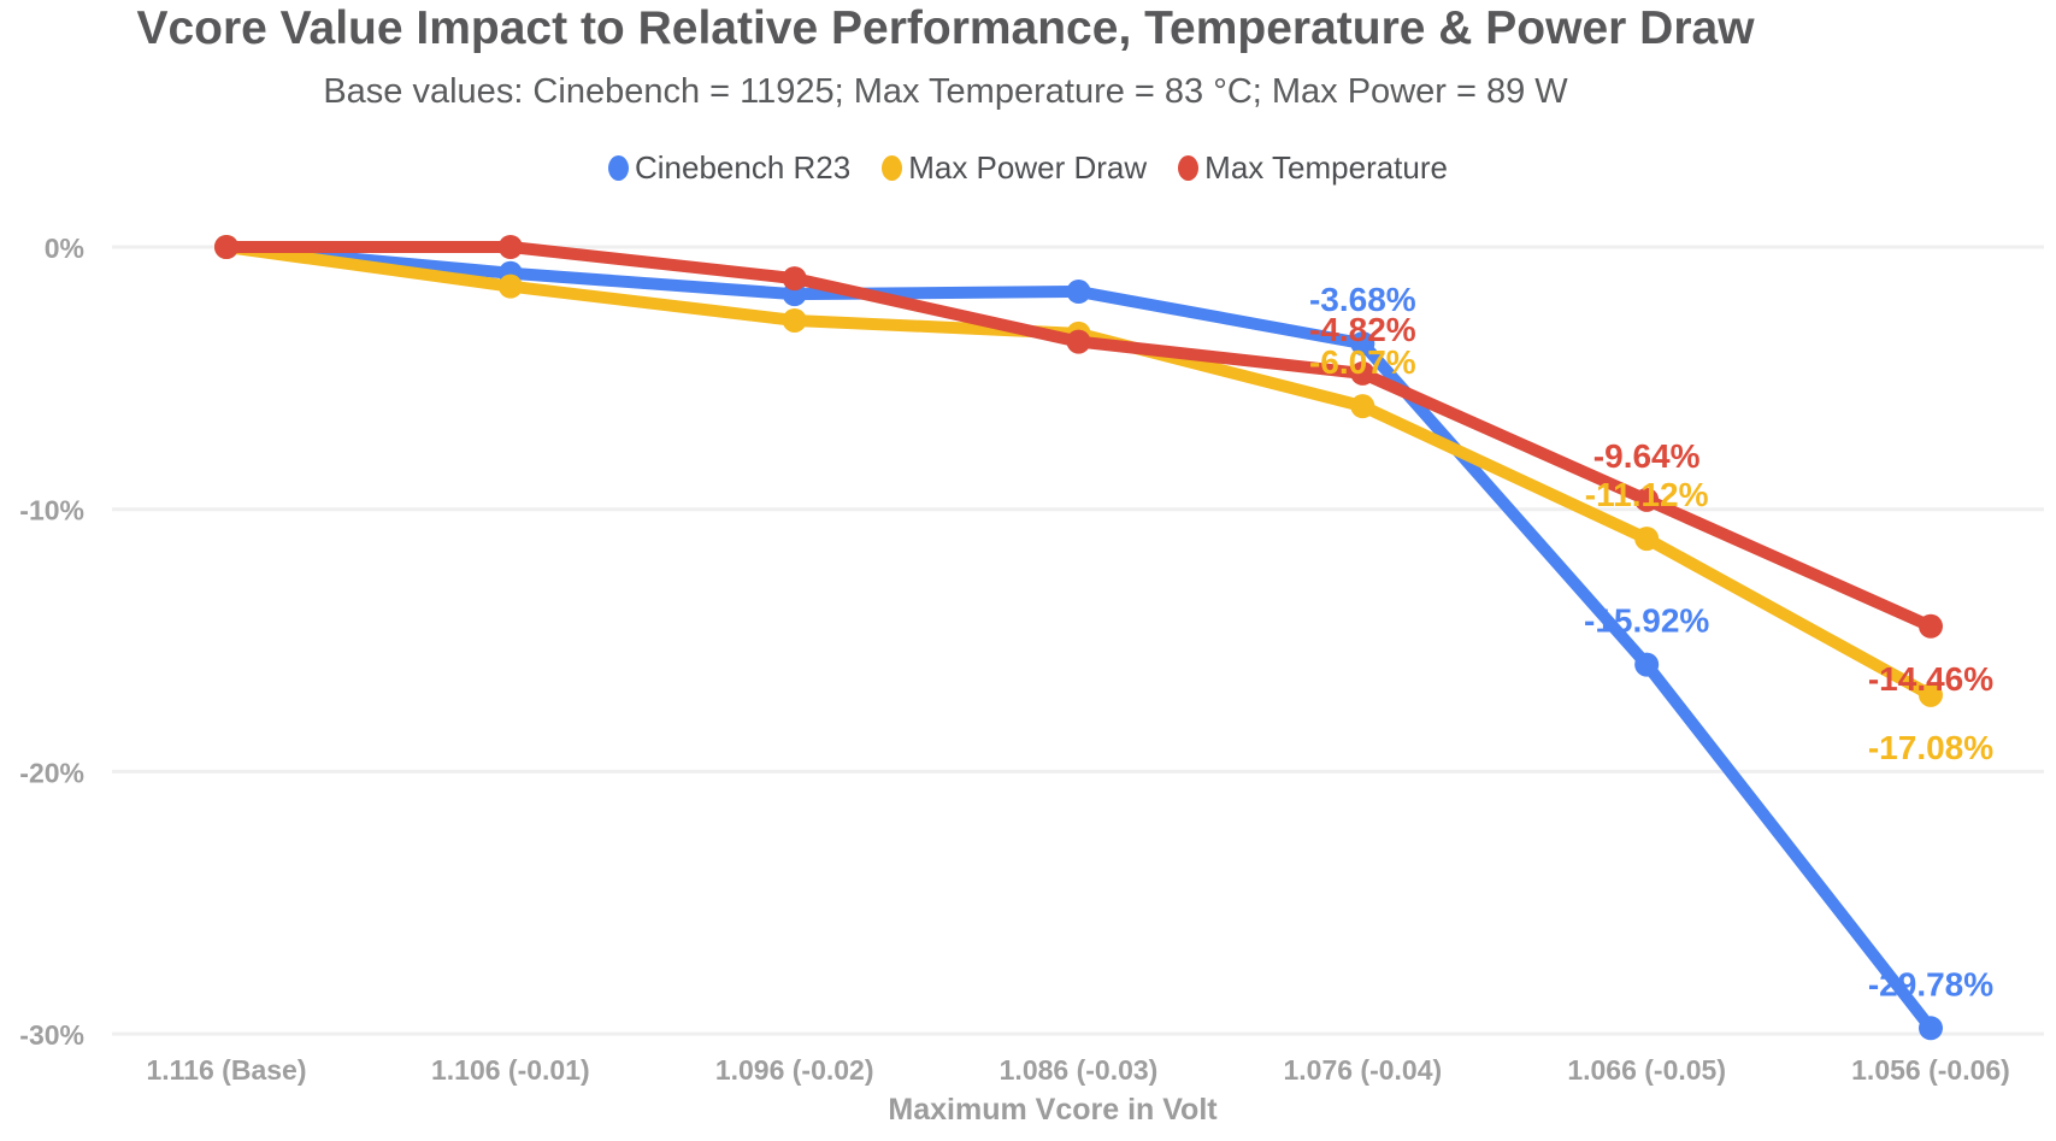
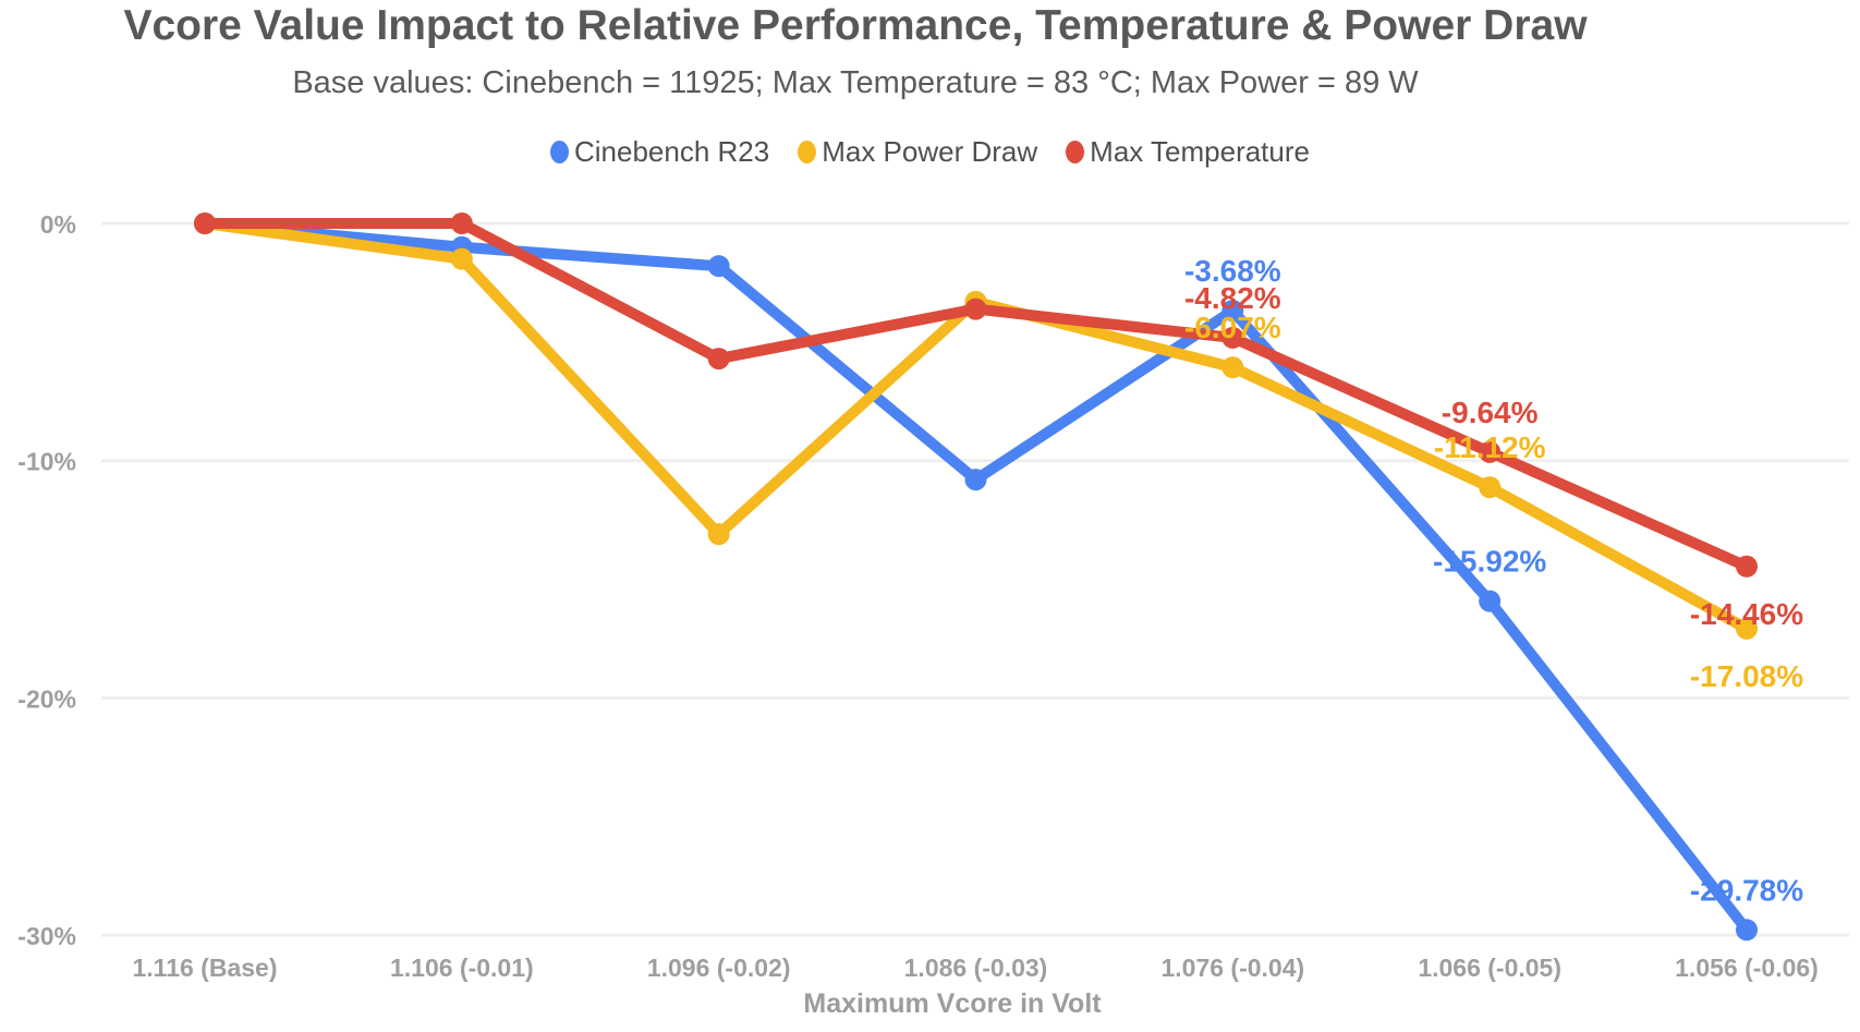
Max Power Draw/1.096 (-0.02): -2.8% -> -13.1%
Max Temperature/1.096 (-0.02): -1.2% -> -5.7%
Cinebench R23/1.086 (-0.03): -1.7% -> -10.8%
